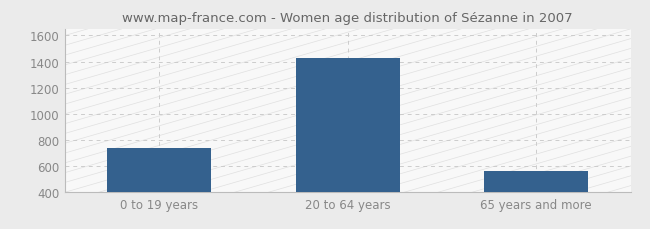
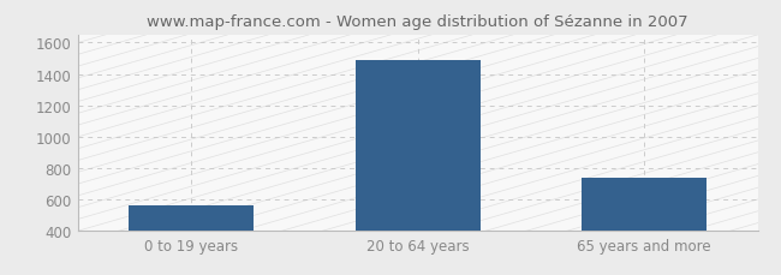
0 to 19 years: 740 -> 560
20 to 64 years: 1430 -> 1490
65 years and more: 560 -> 740
